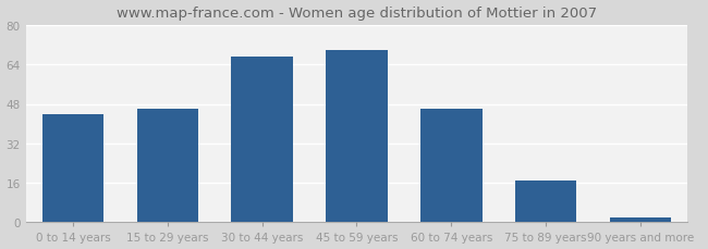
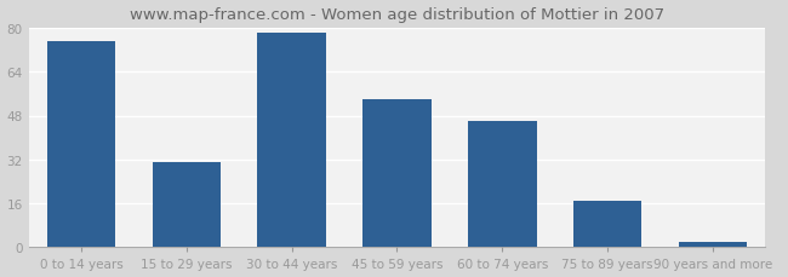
0 to 14 years: 44 -> 75
15 to 29 years: 46 -> 31
30 to 44 years: 67 -> 78
45 to 59 years: 70 -> 54
